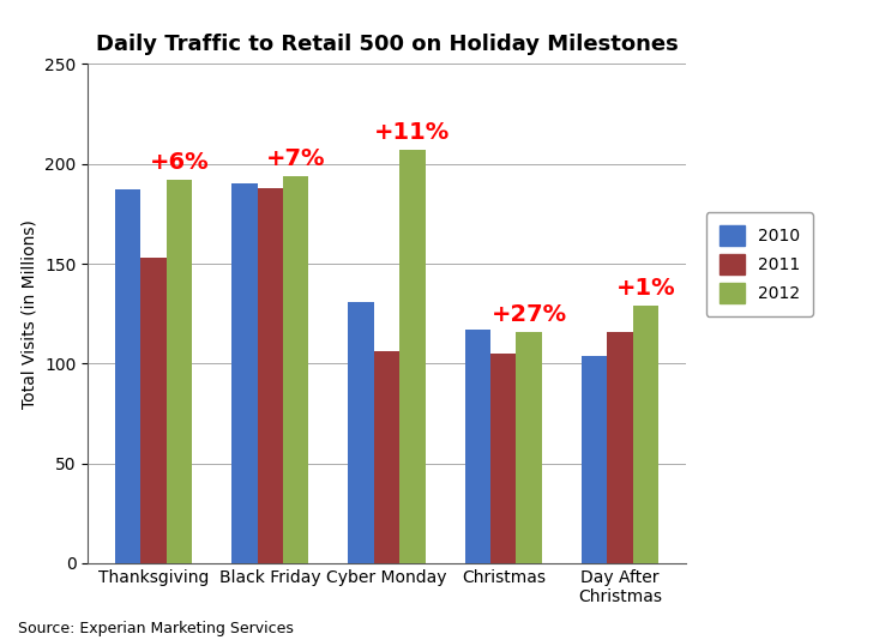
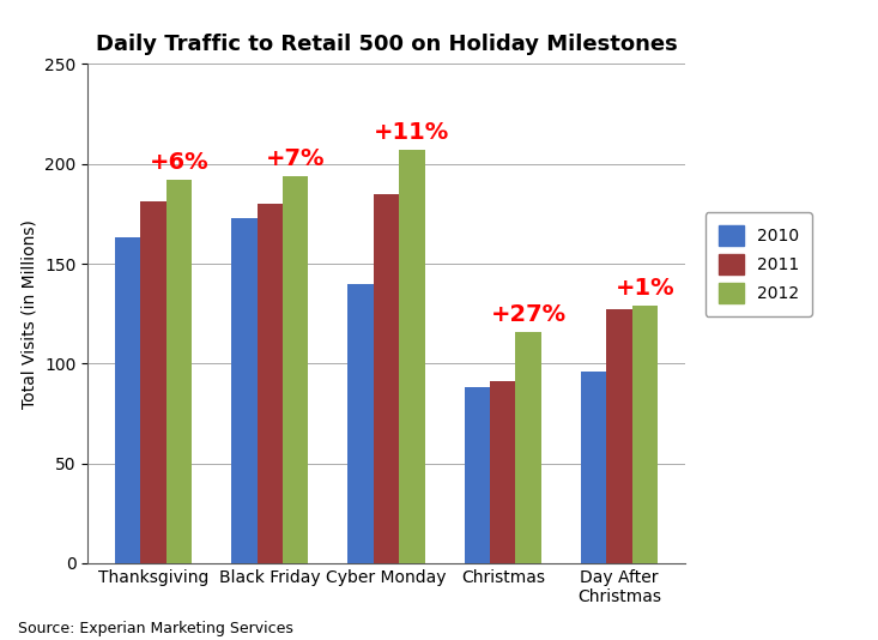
2010/Thanksgiving: 187 -> 163
2011/Thanksgiving: 153 -> 181
2010/Black Friday: 190 -> 173
2011/Black Friday: 188 -> 180
2010/Cyber Monday: 131 -> 140
2011/Cyber Monday: 106 -> 185
2010/Christmas: 117 -> 88
2011/Christmas: 105 -> 91
2010/Day After Christmas: 104 -> 96
2011/Day After Christmas: 116 -> 127
